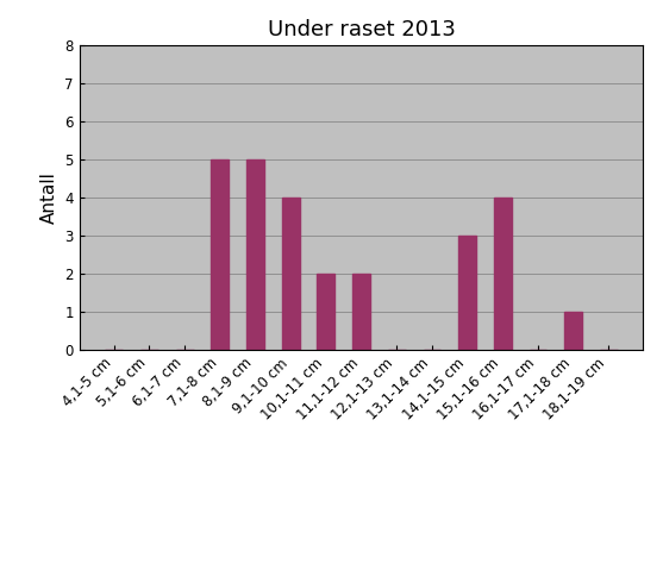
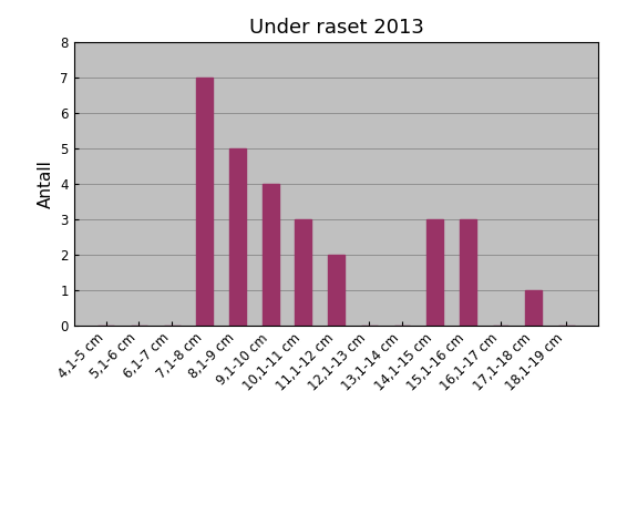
7,1-8 cm: 5 -> 7
10,1-11 cm: 2 -> 3
15,1-16 cm: 4 -> 3
